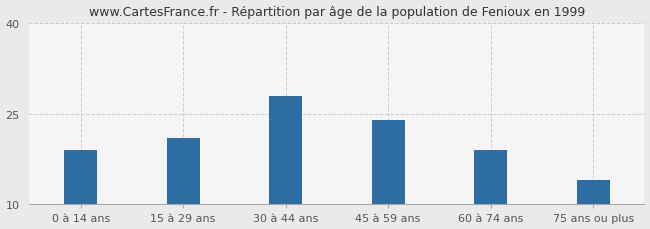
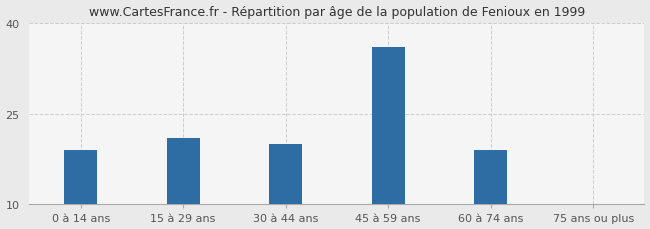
30 à 44 ans: 28 -> 20
45 à 59 ans: 24 -> 36
75 ans ou plus: 14 -> 10
